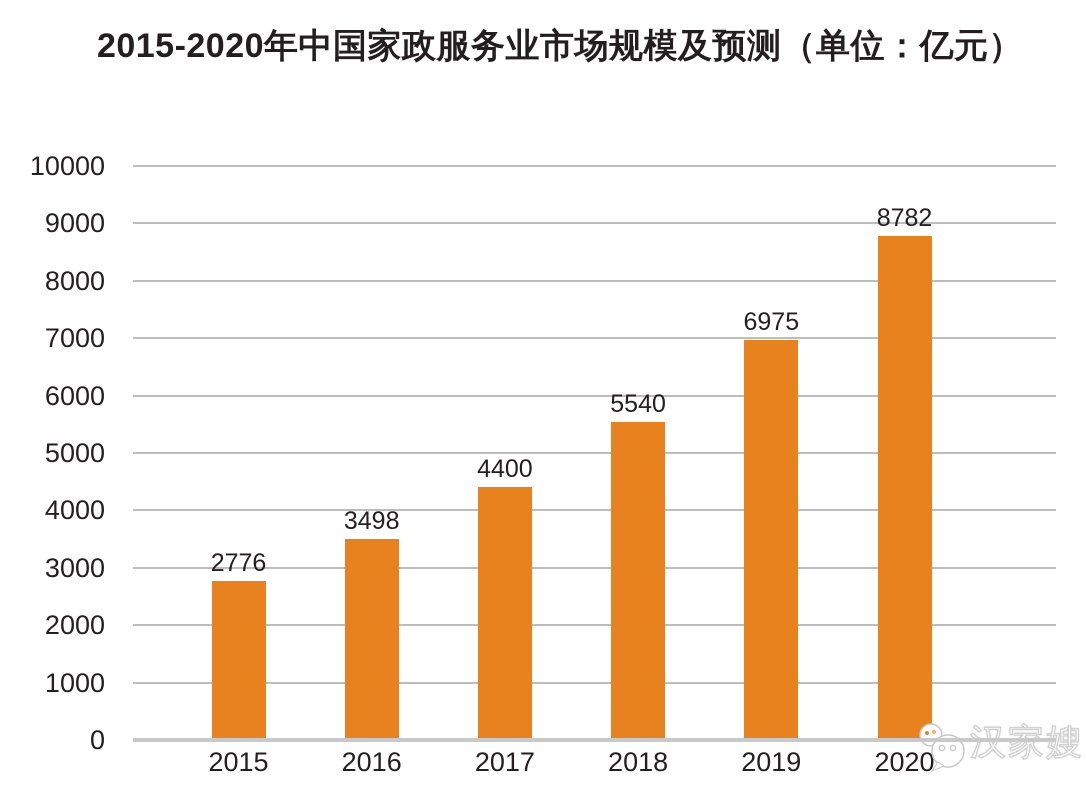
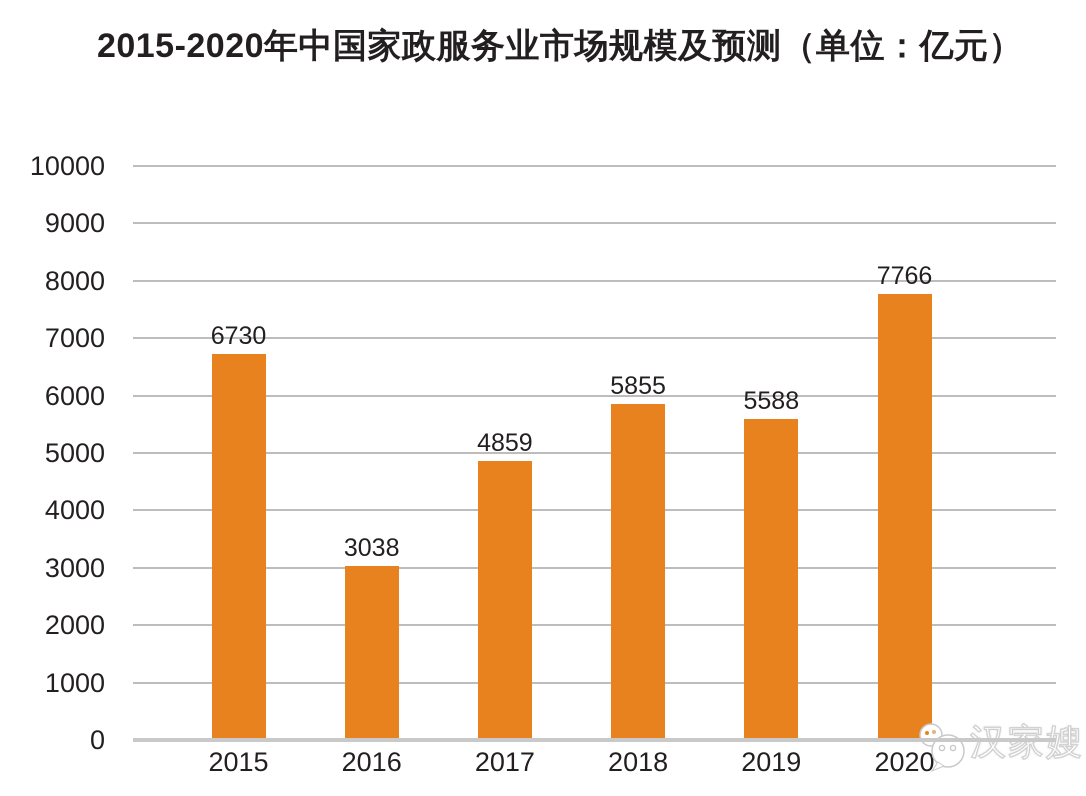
2015: 2776 -> 6730
2016: 3498 -> 3038
2017: 4400 -> 4859
2018: 5540 -> 5855
2019: 6975 -> 5588
2020: 8782 -> 7766
